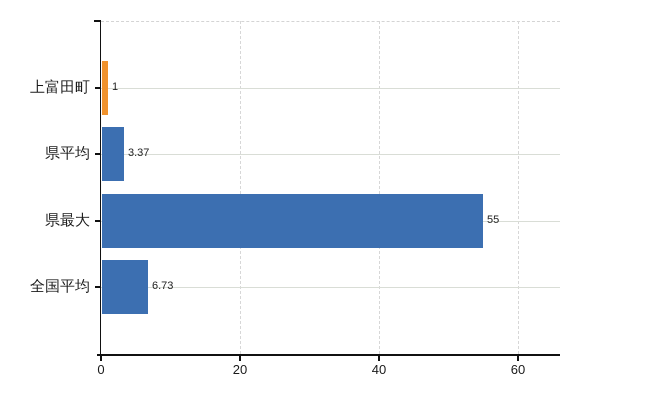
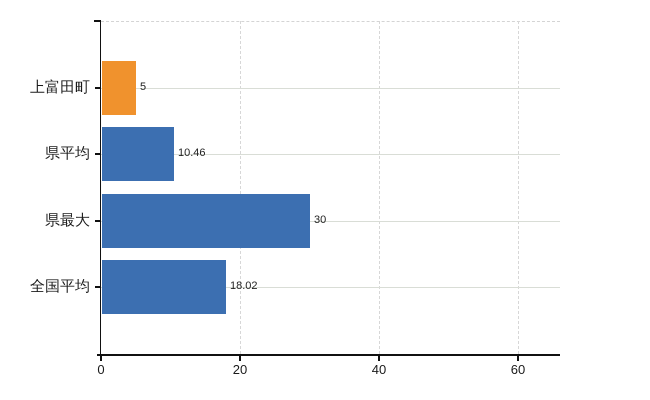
上富田町: 1 -> 5
県平均: 3.37 -> 10.46
県最大: 55 -> 30
全国平均: 6.73 -> 18.02
